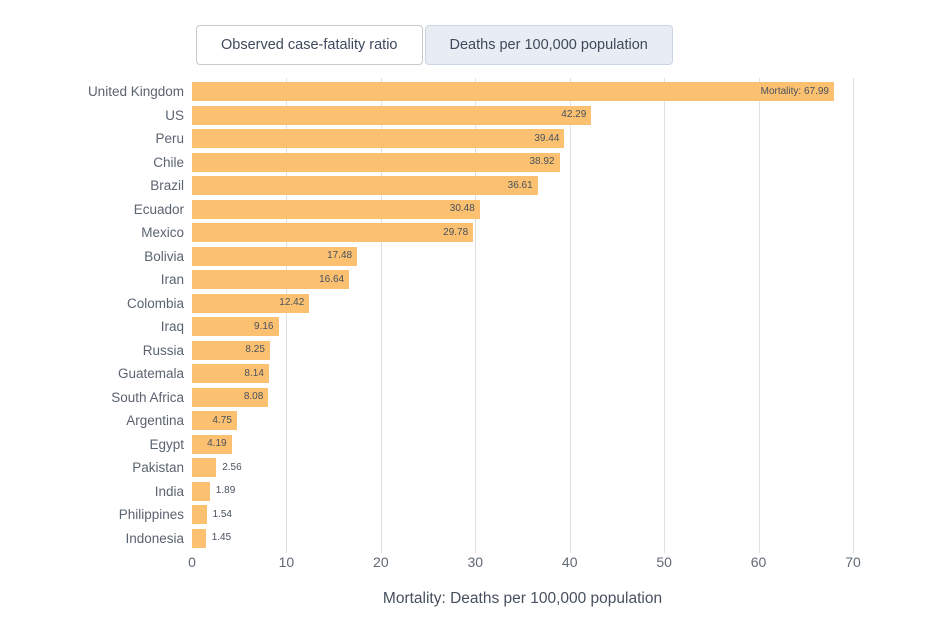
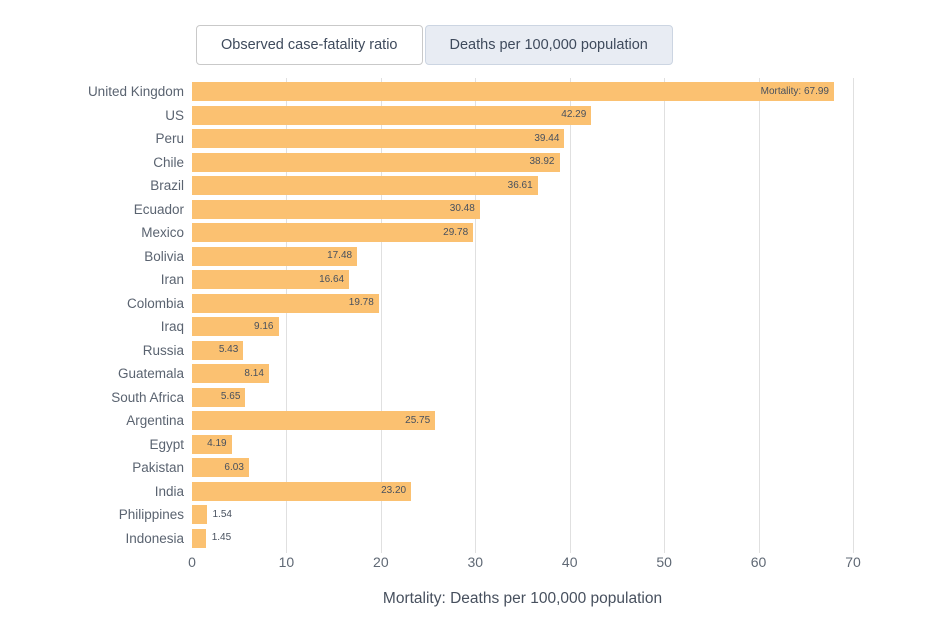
Colombia: 12.42 -> 19.78
Russia: 8.25 -> 5.43
South Africa: 8.08 -> 5.65
Argentina: 4.75 -> 25.75
Pakistan: 2.56 -> 6.03
India: 1.89 -> 23.20
